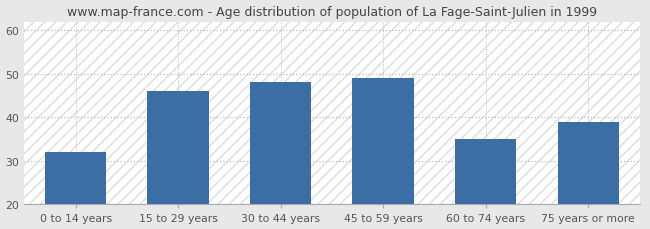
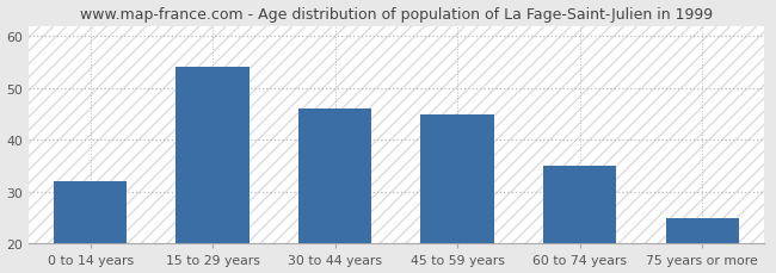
15 to 29 years: 46 -> 54
30 to 44 years: 48 -> 46
45 to 59 years: 49 -> 45
75 years or more: 39 -> 25
